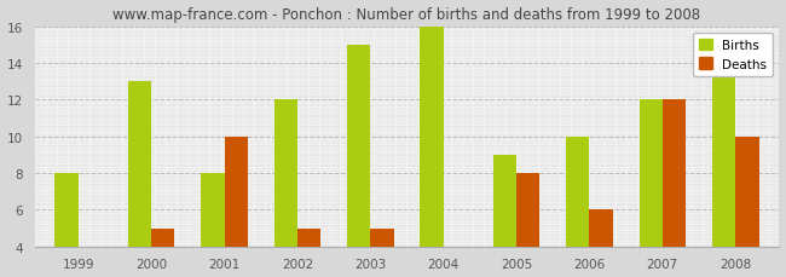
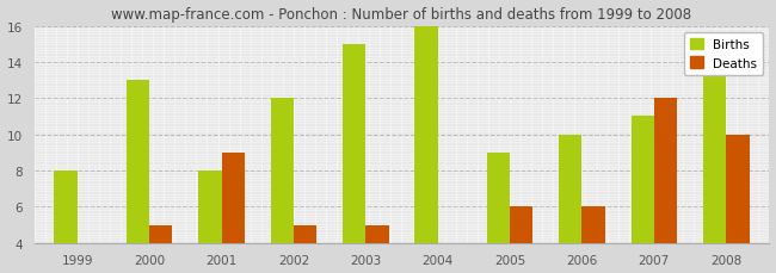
Deaths/2001: 10 -> 9
Deaths/2005: 8 -> 6
Births/2007: 12 -> 11
